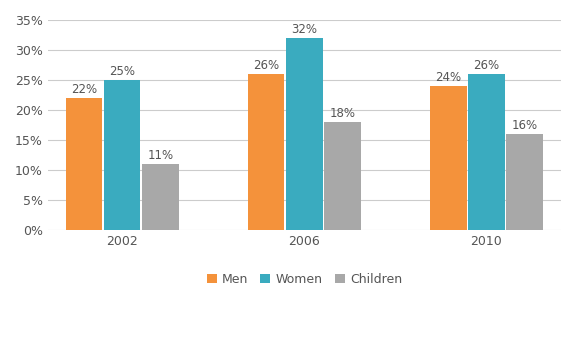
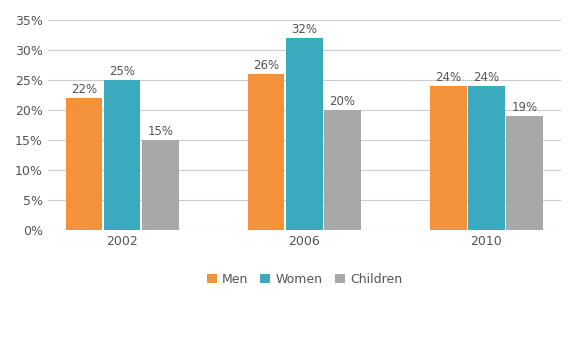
Children/2002: 11% -> 15%
Children/2006: 18% -> 20%
Women/2010: 26% -> 24%
Children/2010: 16% -> 19%
